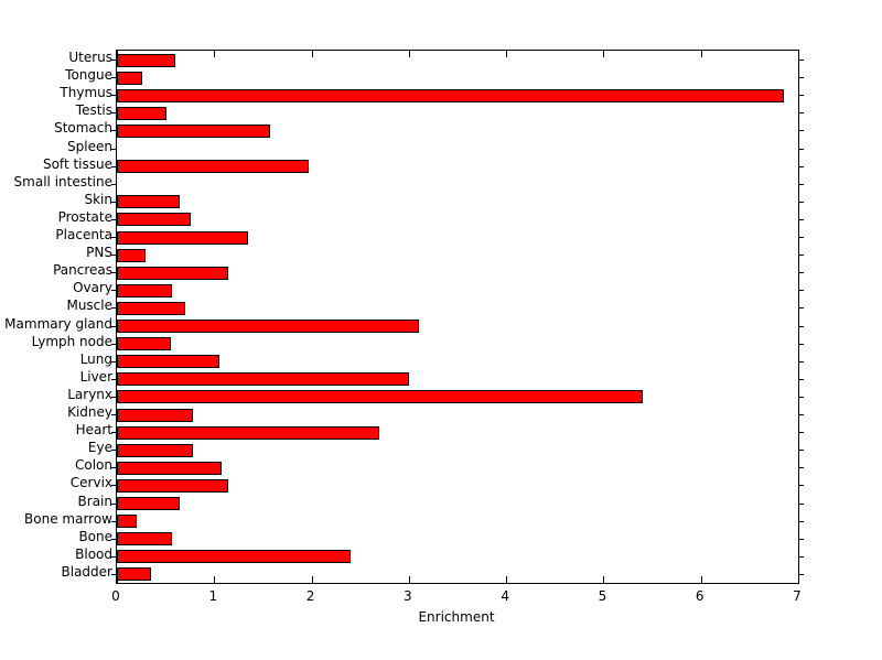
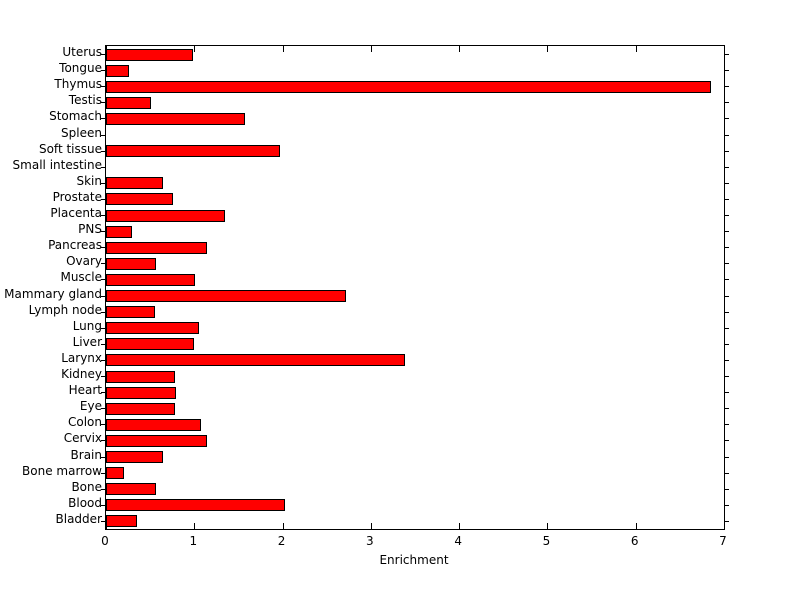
Uterus: 0.6 -> 1.0
Muscle: 0.7 -> 1.0
Mammary gland: 3.1 -> 2.7
Liver: 3.0 -> 1.0
Larynx: 5.4 -> 3.4
Heart: 2.7 -> 0.8
Blood: 2.4 -> 2.0
